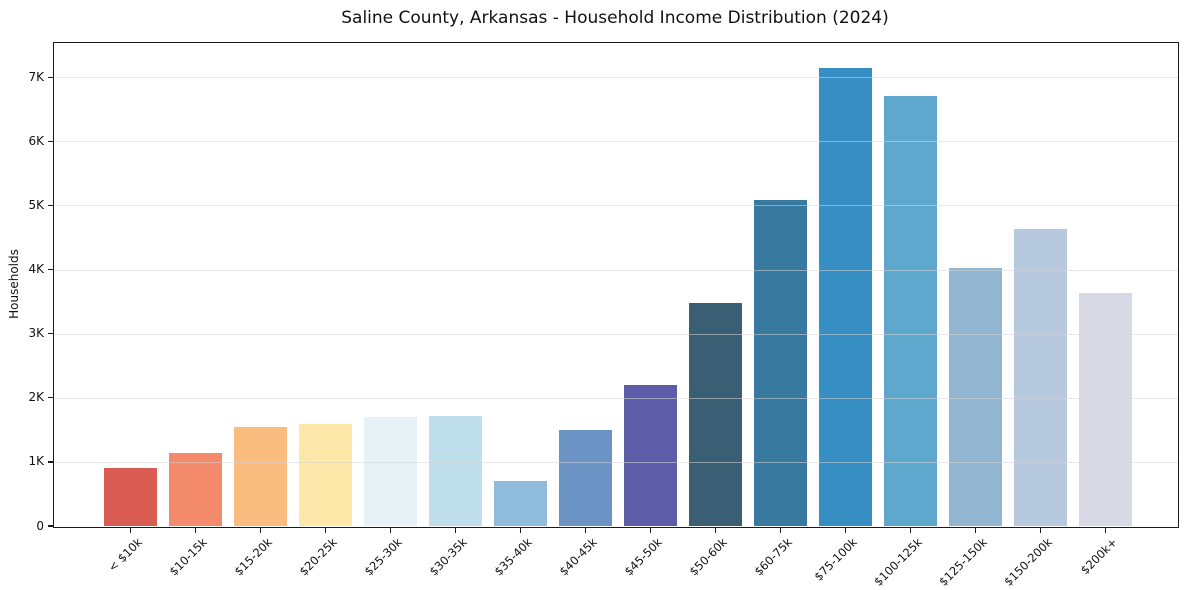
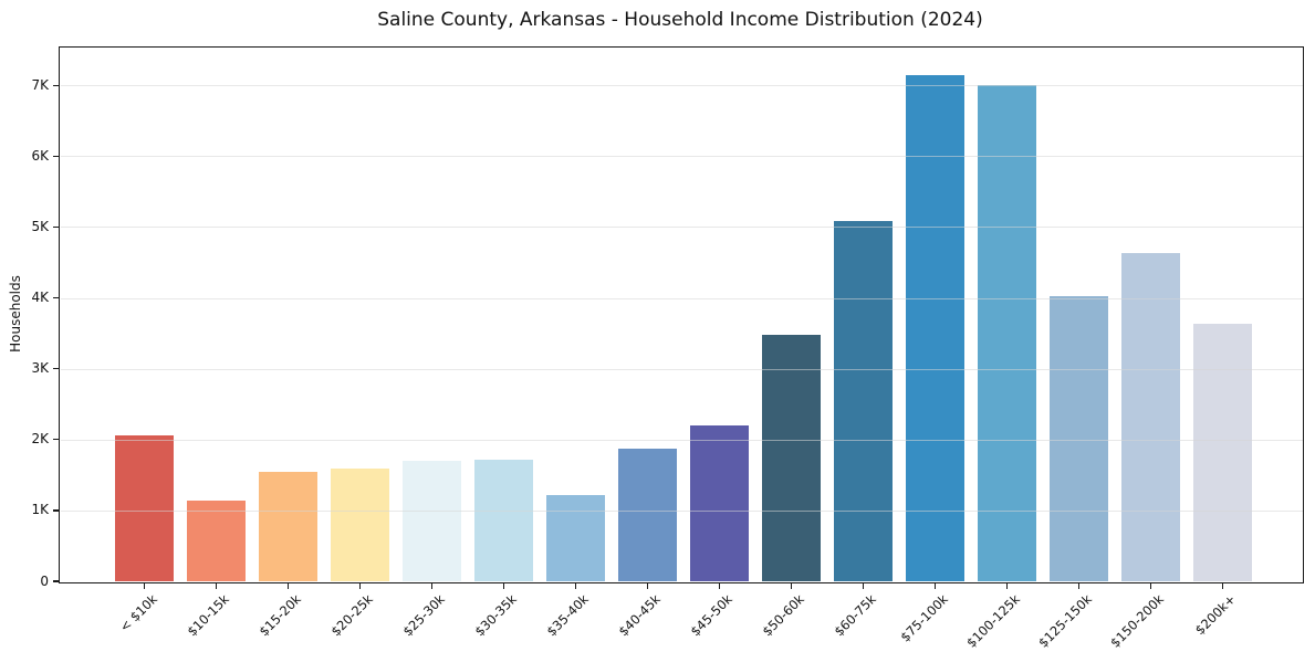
< $10k: 0.9K -> 2.1K
$35-40k: 0.7K -> 1.2K
$40-45k: 1.5K -> 1.9K
$100-125k: 6.7K -> 7.0K
